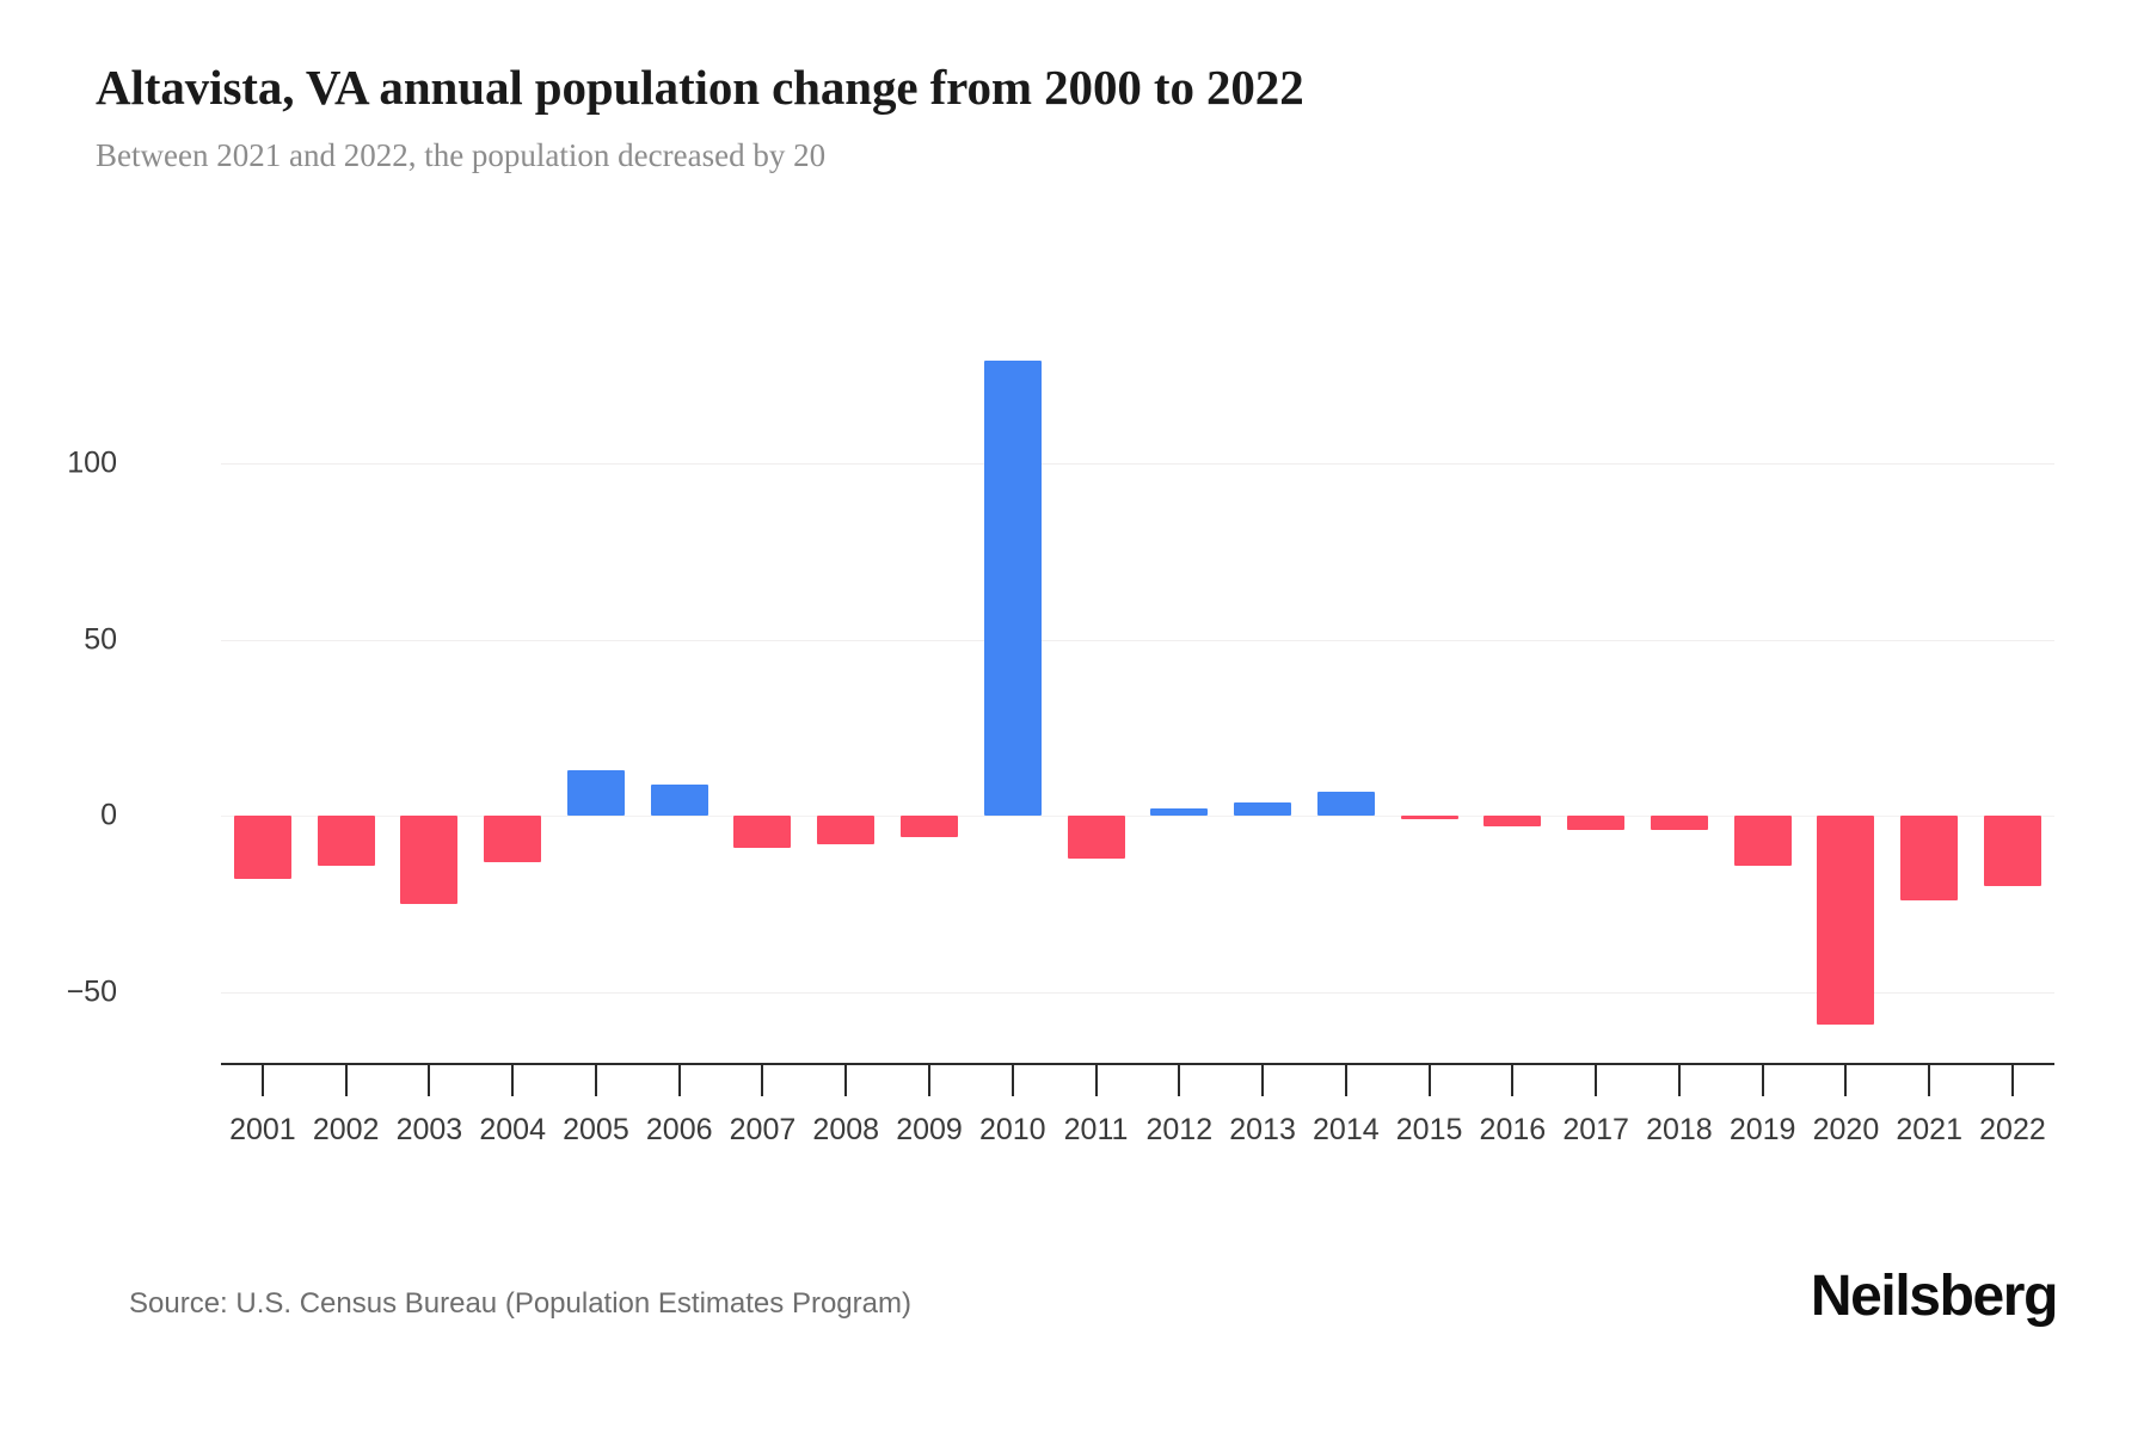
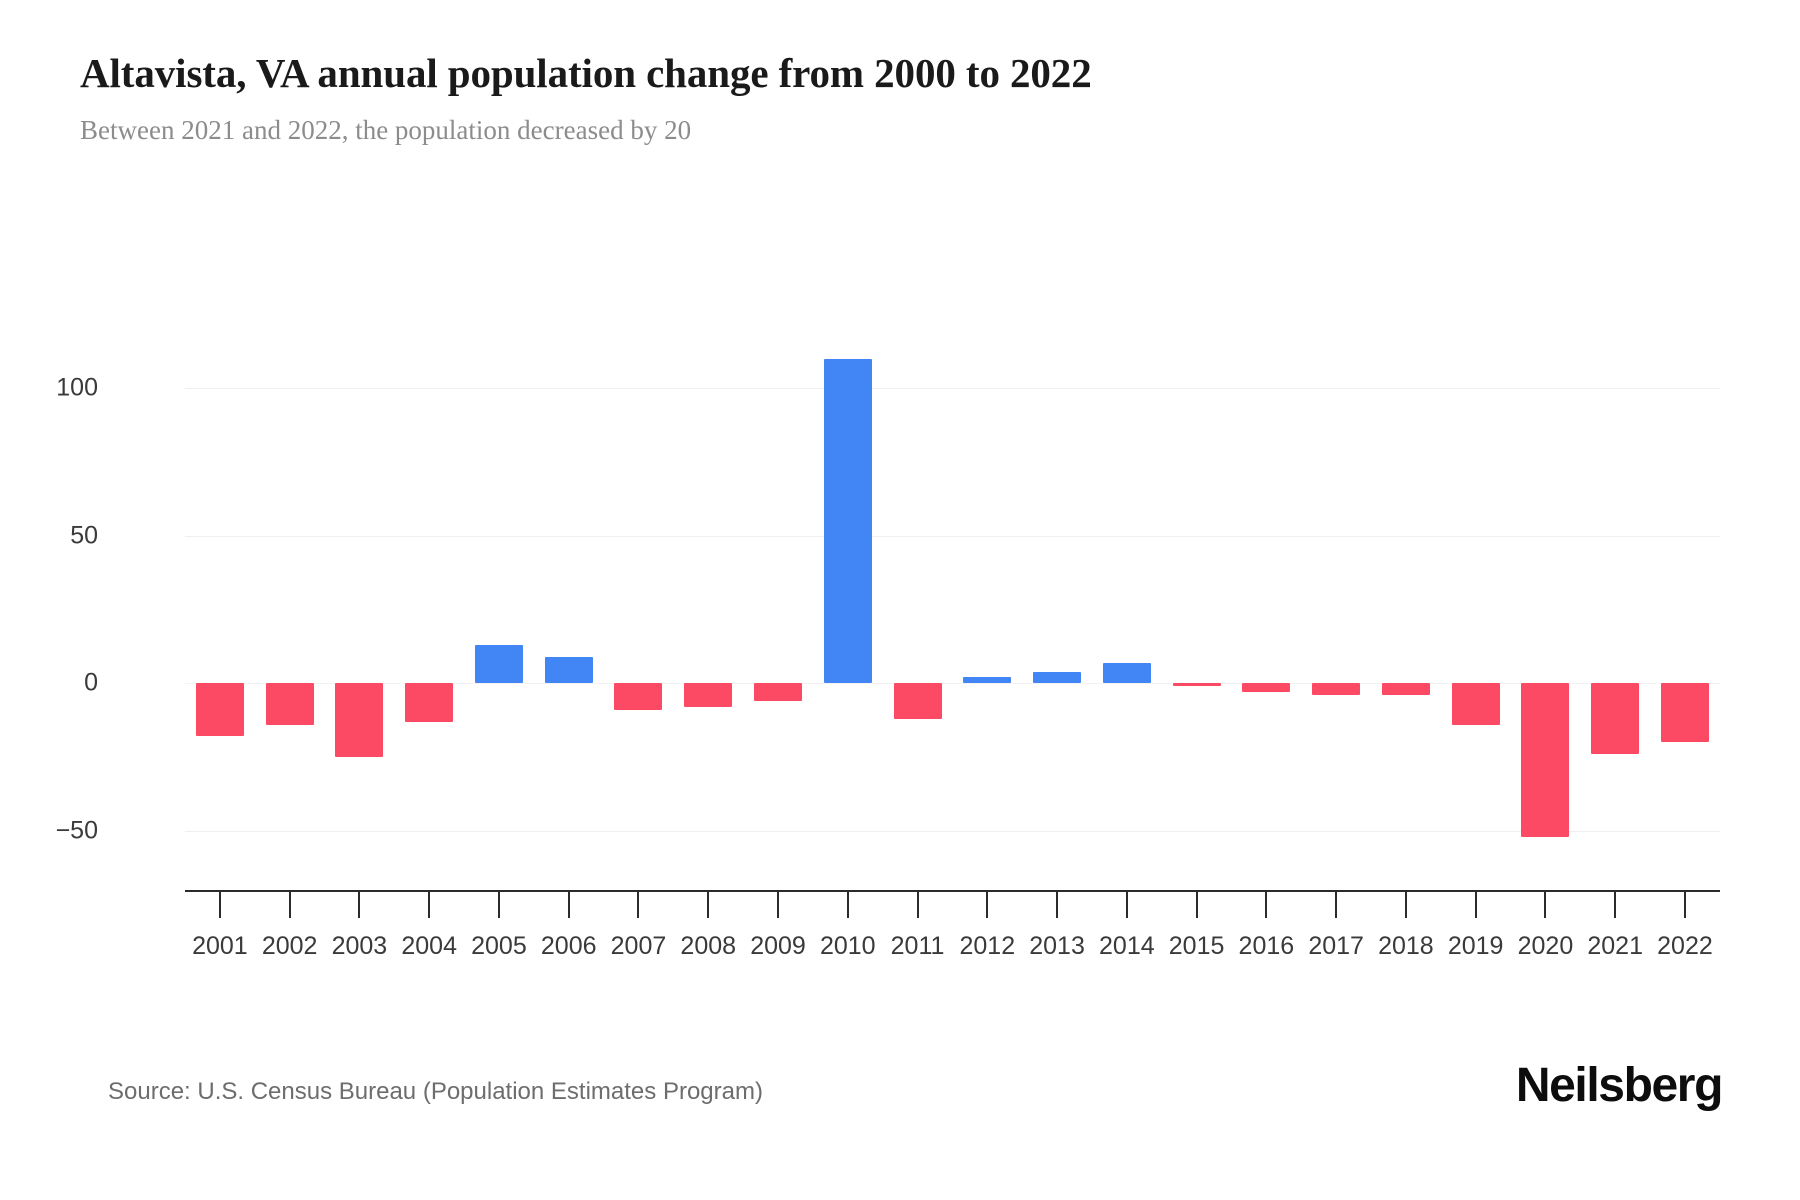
2010: 129 -> 110
2020: -59 -> -52
